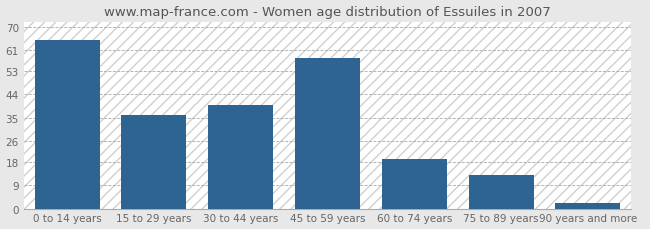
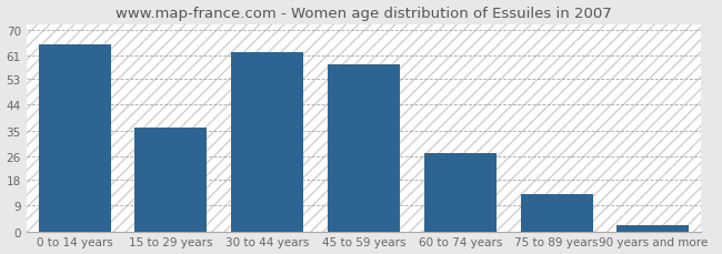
30 to 44 years: 40 -> 62
60 to 74 years: 19 -> 27
